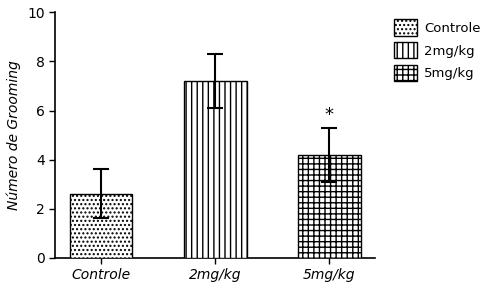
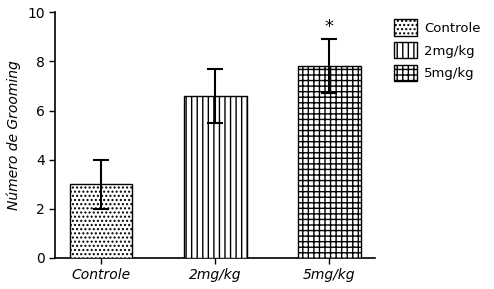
Controle: 2.6 -> 3.0
2mg/kg: 7.2 -> 6.6
5mg/kg: 4.2 -> 7.8
